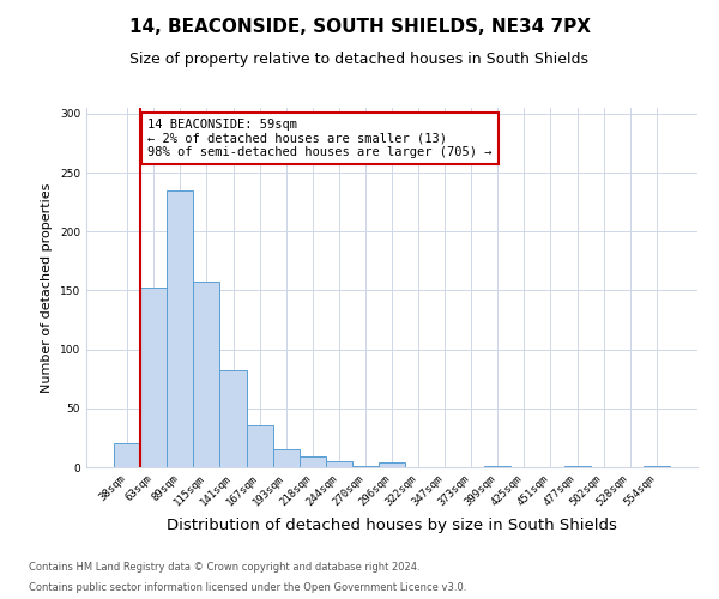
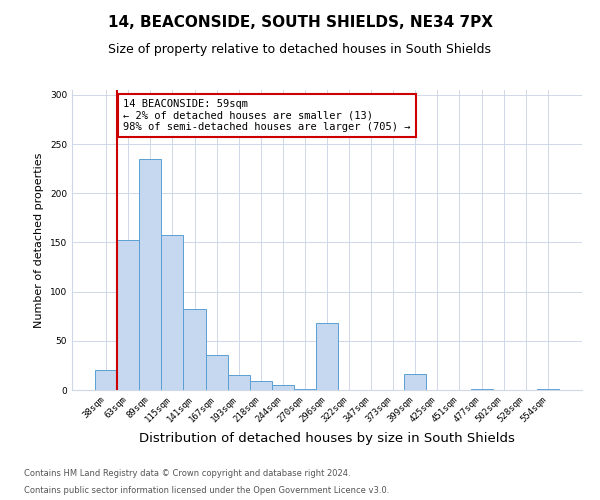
296sqm: 4 -> 68
399sqm: 1 -> 16
